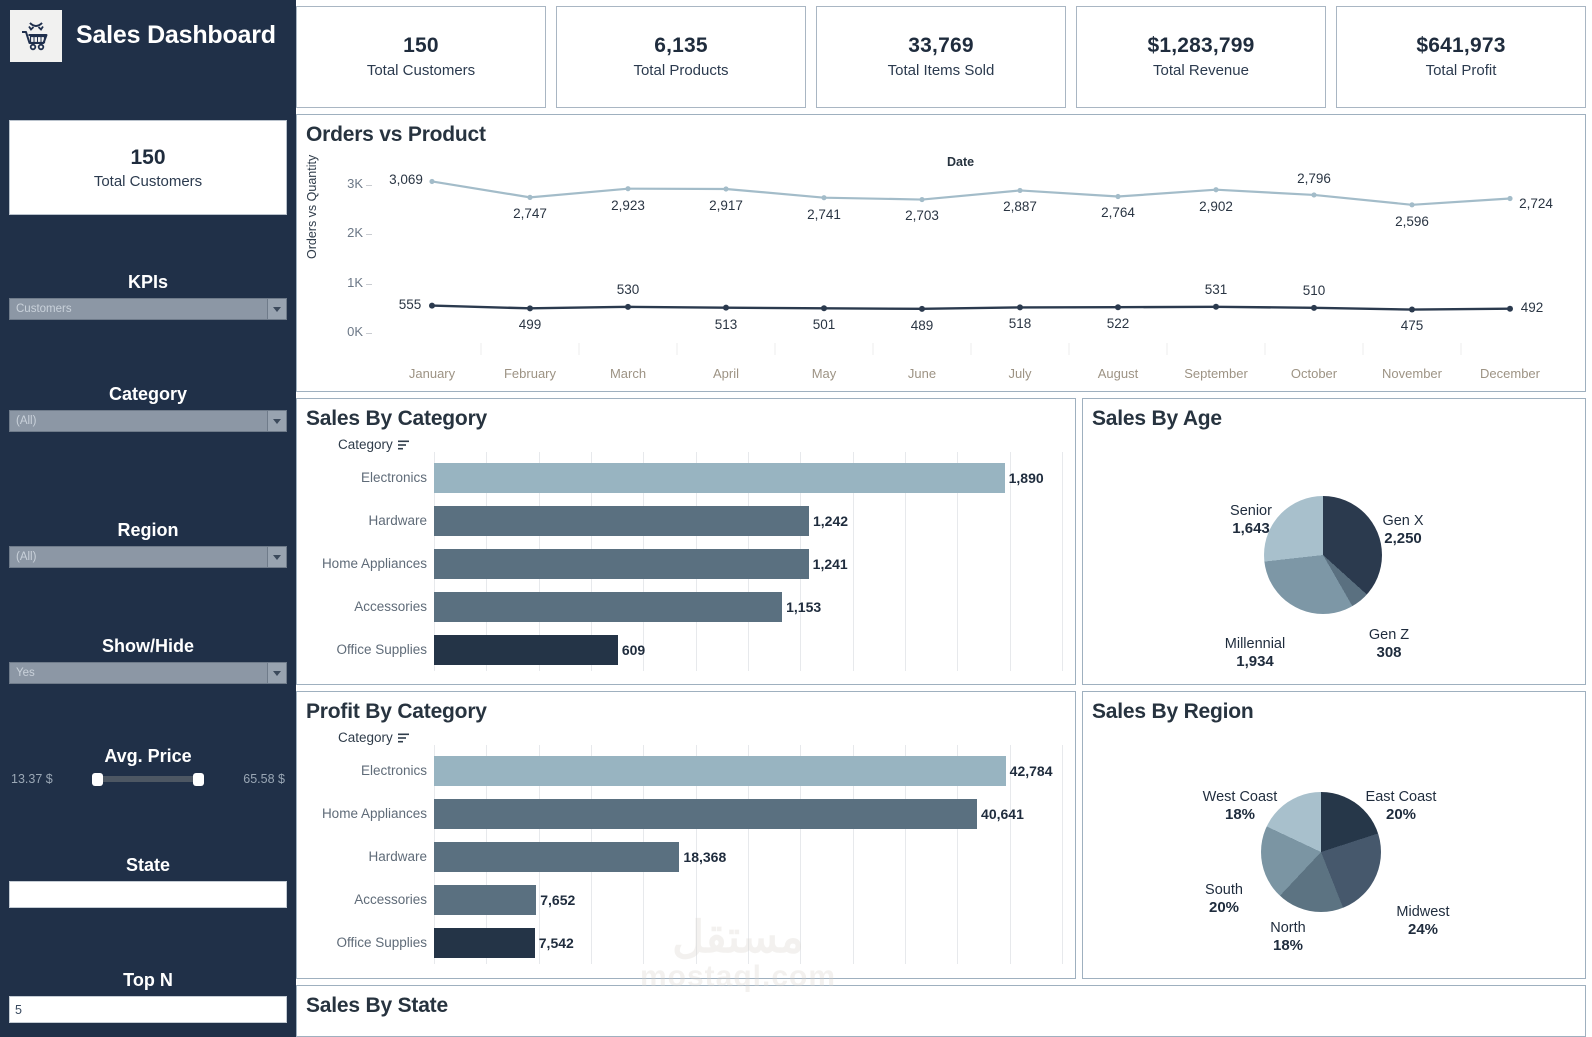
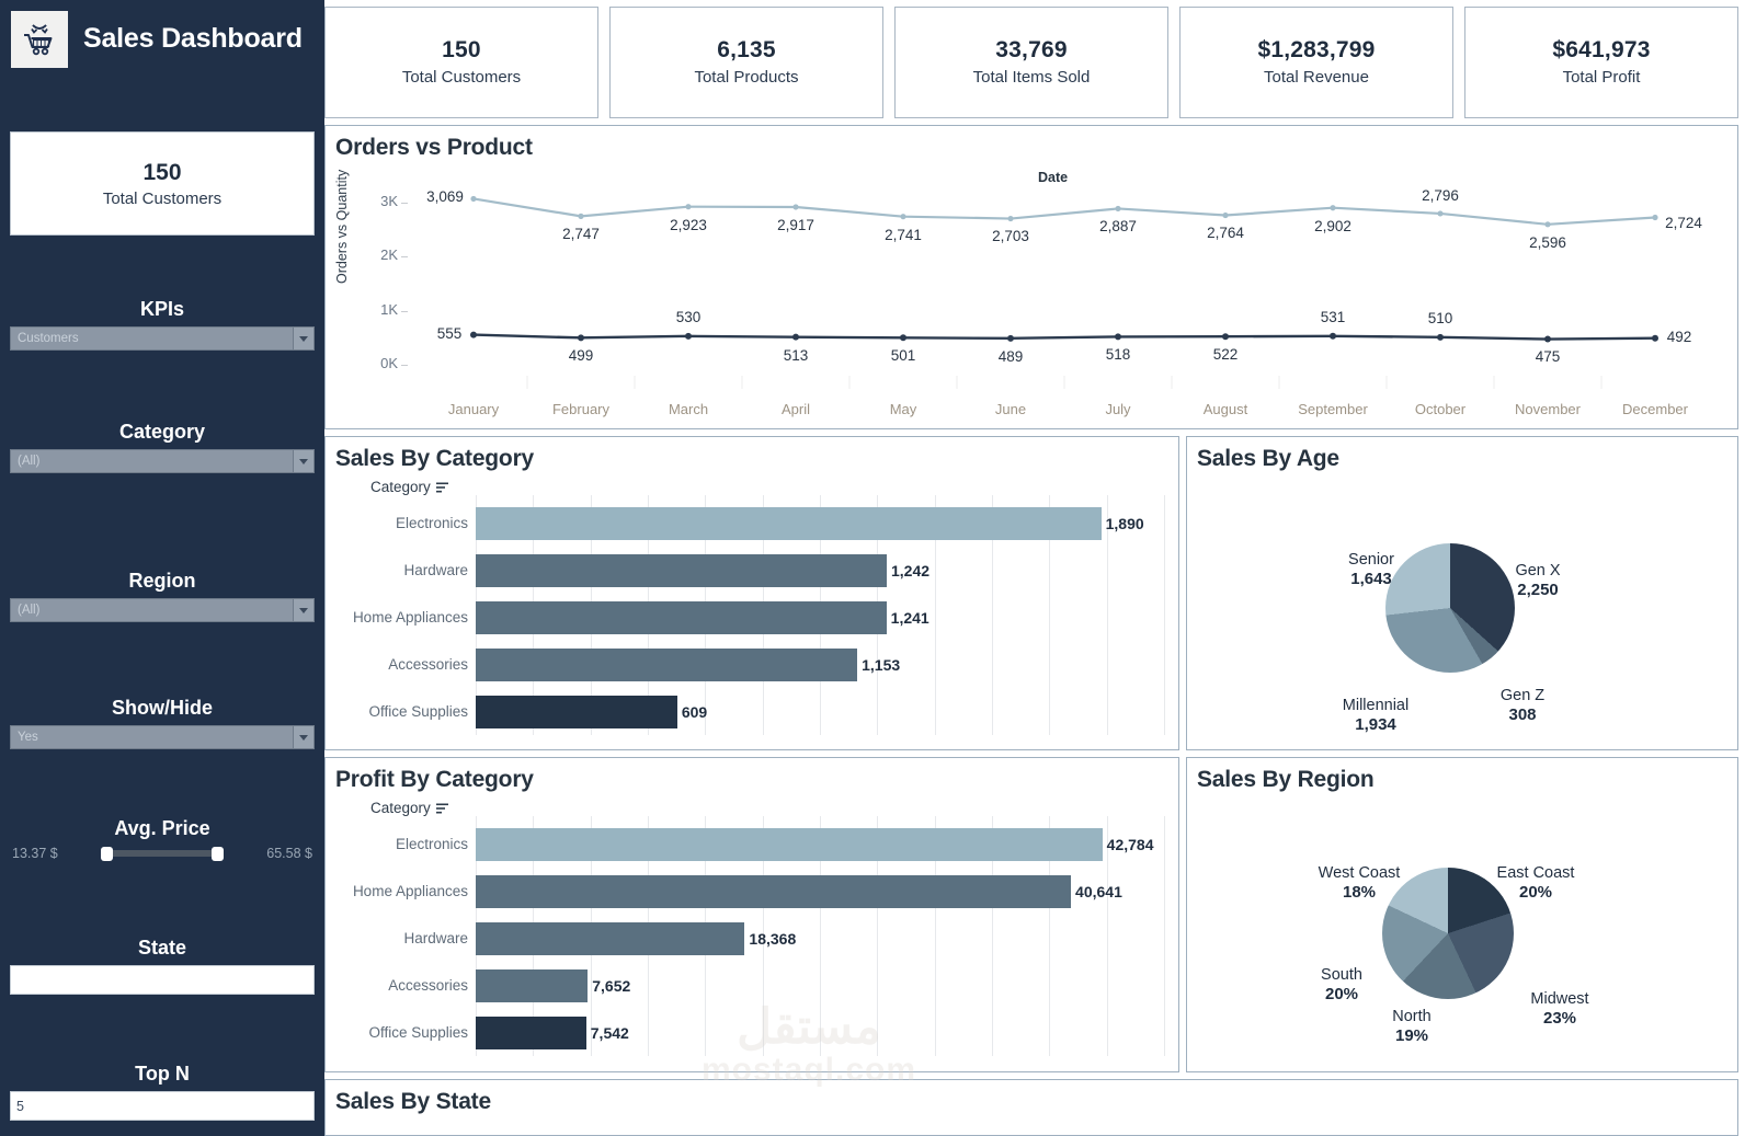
Sales By Region/Midwest: 24% -> 23%
Sales By Region/North: 18% -> 19%
